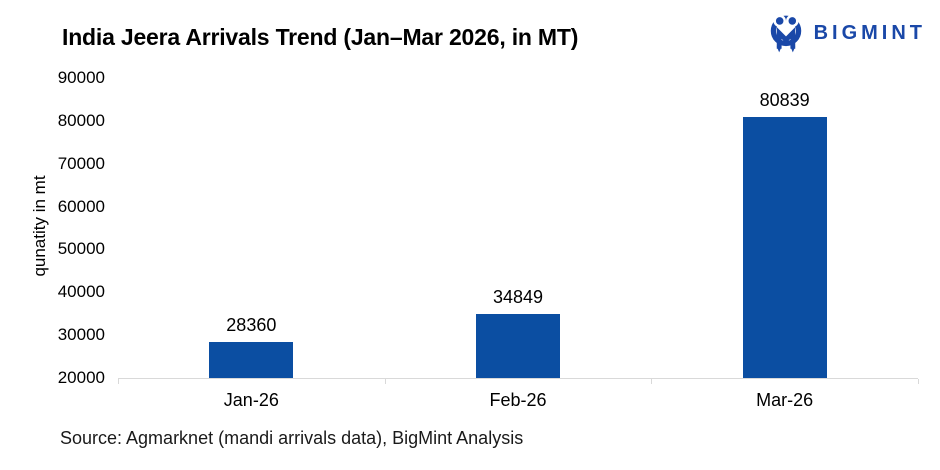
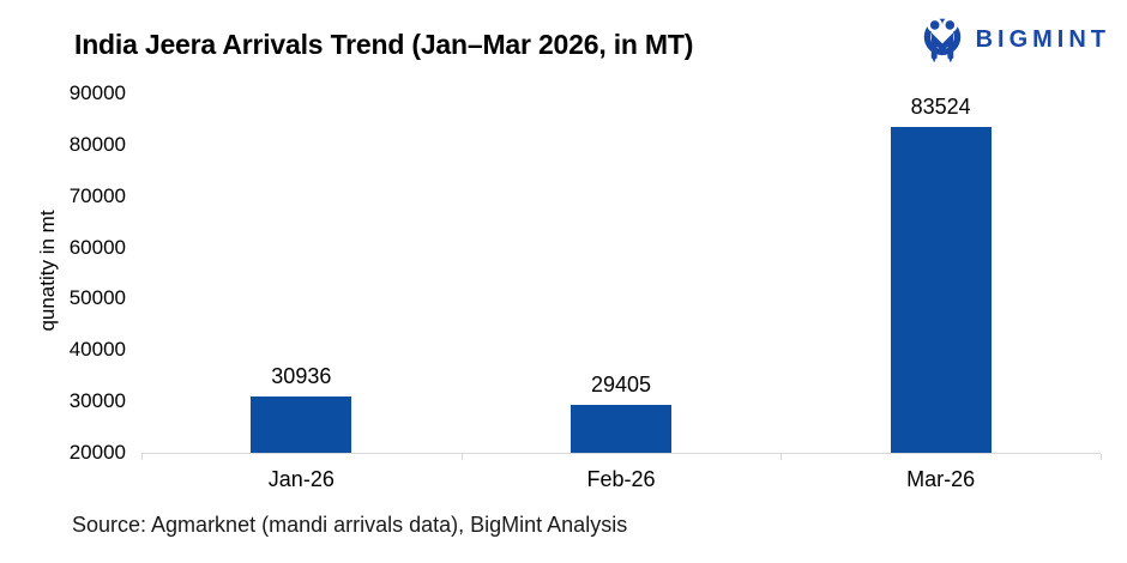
Jan-26: 28360 -> 30936
Feb-26: 34849 -> 29405
Mar-26: 80839 -> 83524
